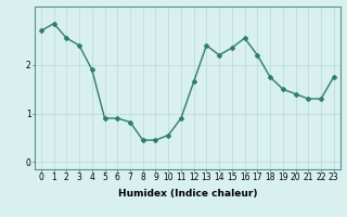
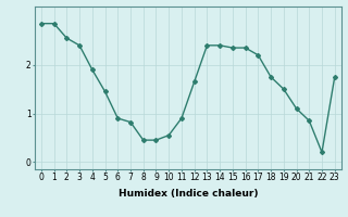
0: 2.70 -> 2.85
5: 0.90 -> 1.45
14: 2.20 -> 2.40
16: 2.55 -> 2.35
20: 1.40 -> 1.10
21: 1.30 -> 0.85
22: 1.30 -> 0.20
